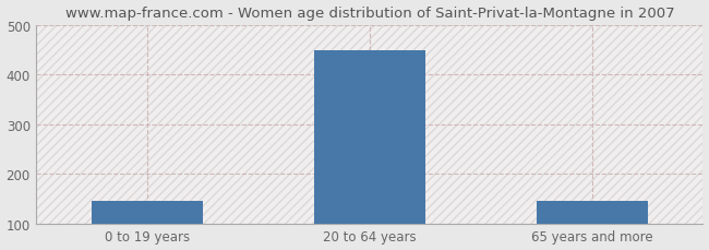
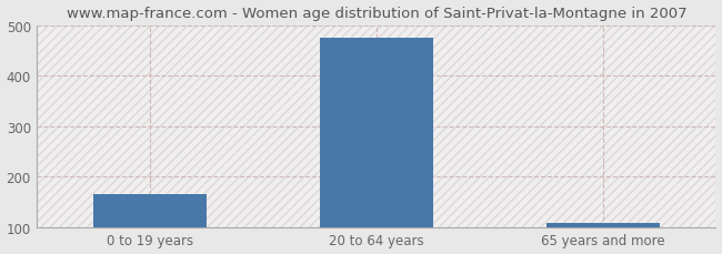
0 to 19 years: 145 -> 165
20 to 64 years: 450 -> 475
65 years and more: 145 -> 108
